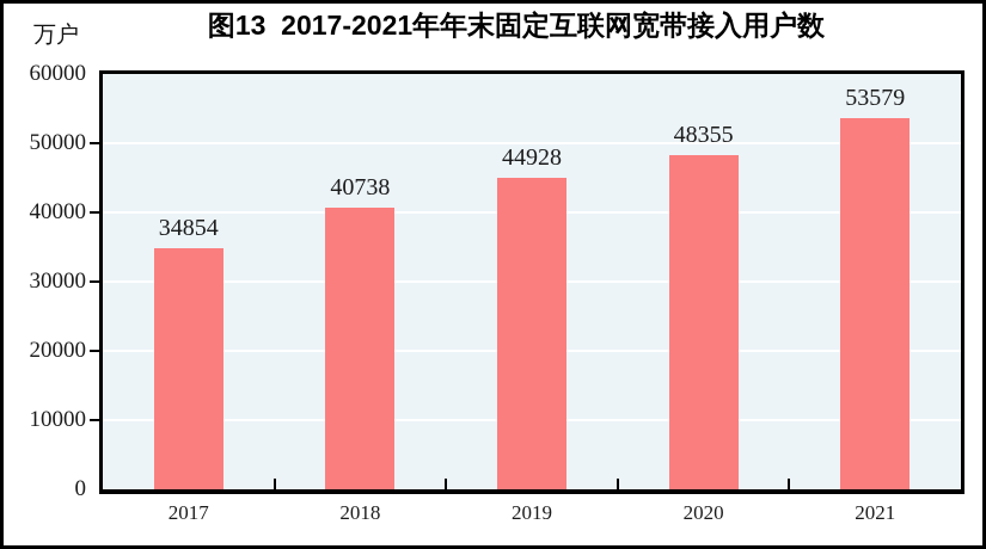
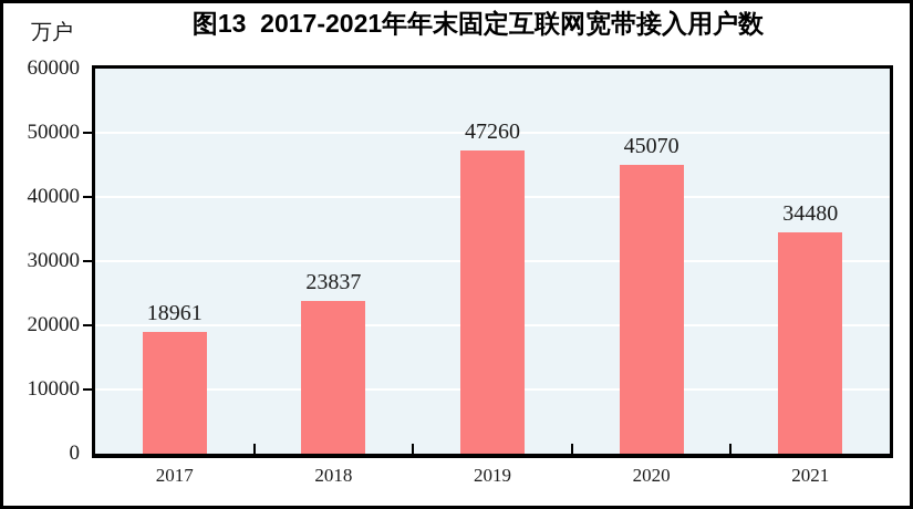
2017: 34854 -> 18961
2018: 40738 -> 23837
2019: 44928 -> 47260
2020: 48355 -> 45070
2021: 53579 -> 34480
